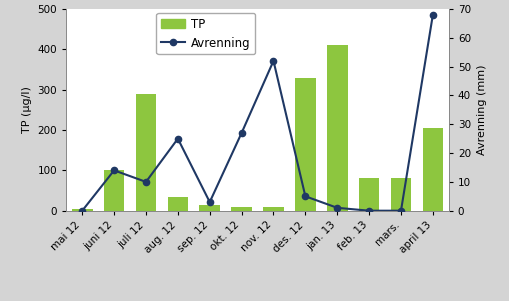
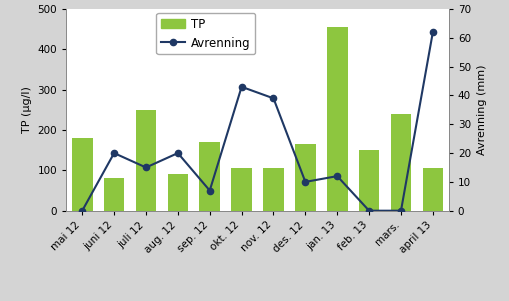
TP/mai 12: 5 -> 180
TP/juni 12: 100 -> 80
Avrenning/juni 12: 14 -> 20
TP/juli 12: 290 -> 250
Avrenning/juli 12: 10 -> 15
TP/aug. 12: 35 -> 90
Avrenning/aug. 12: 25 -> 20
TP/sep. 12: 15 -> 170
Avrenning/sep. 12: 3 -> 7
TP/okt. 12: 10 -> 105
Avrenning/okt. 12: 27 -> 43
TP/nov. 12: 8 -> 105
Avrenning/nov. 12: 52 -> 39
TP/des. 12: 330 -> 165
Avrenning/des. 12: 5 -> 10
TP/jan. 13: 410 -> 455
Avrenning/jan. 13: 1 -> 12
TP/feb. 13: 80 -> 150
TP/mars.: 80 -> 240
TP/april 13: 205 -> 105
Avrenning/april 13: 68 -> 62
